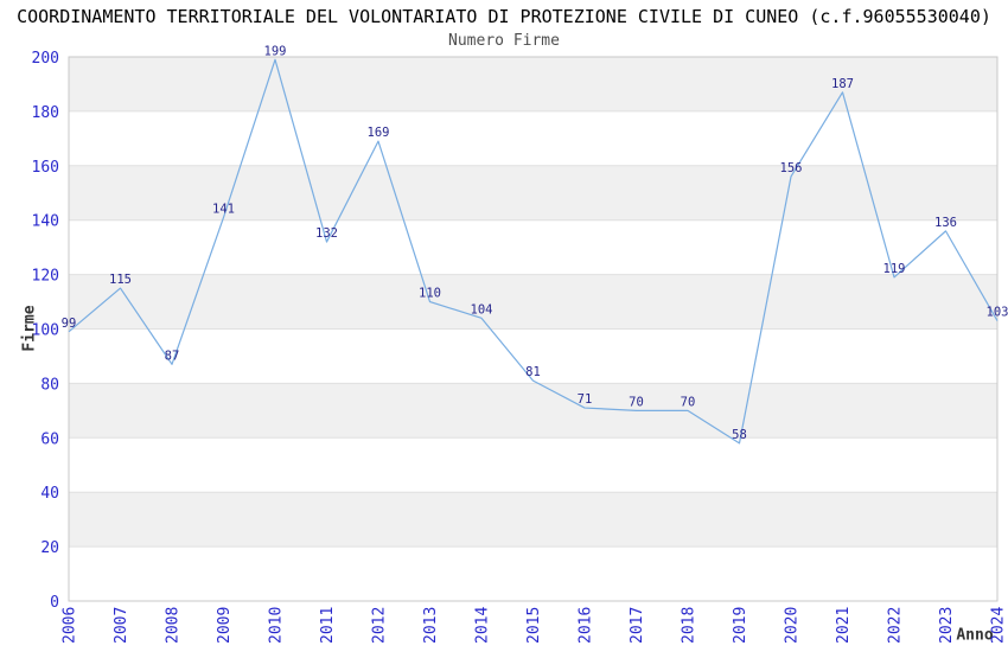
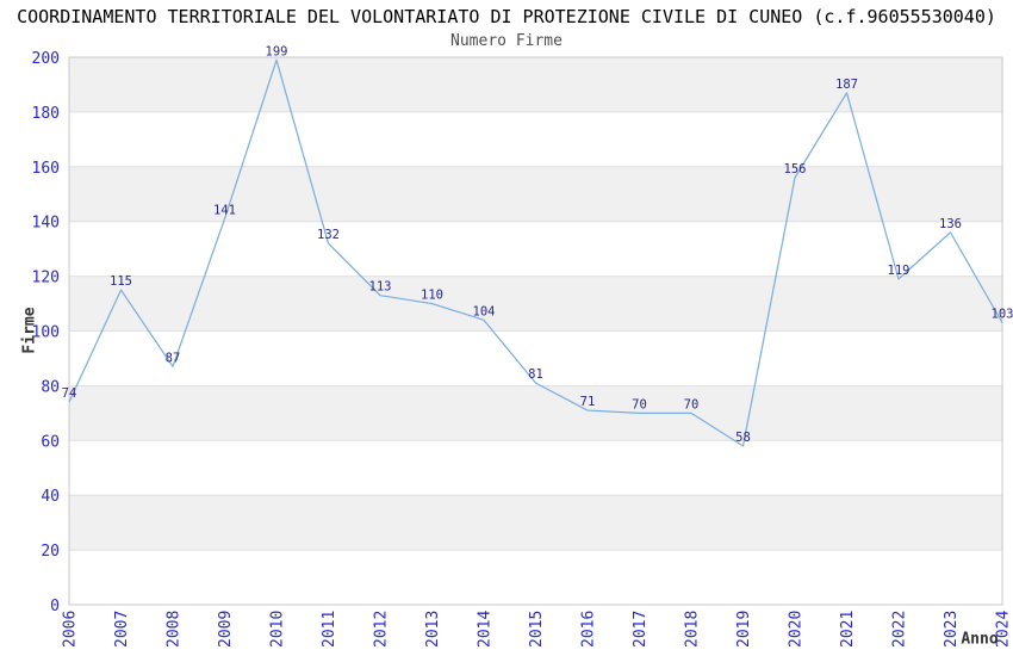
2006: 99 -> 74
2012: 169 -> 113
